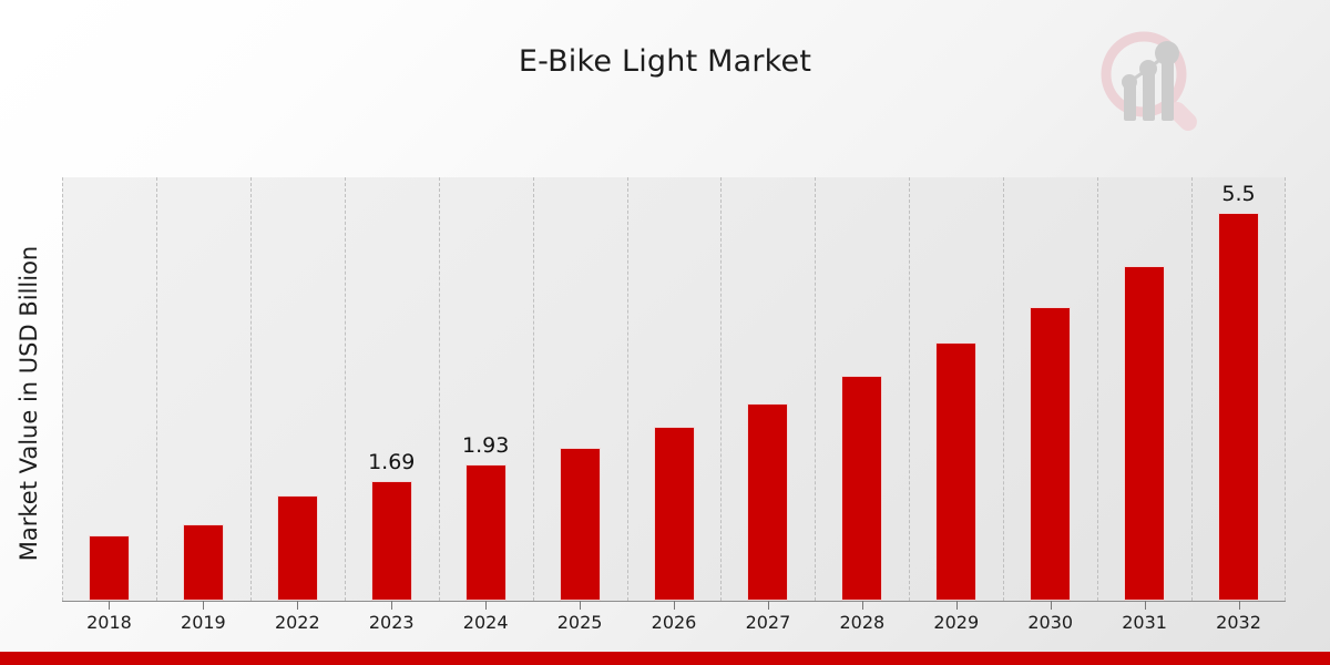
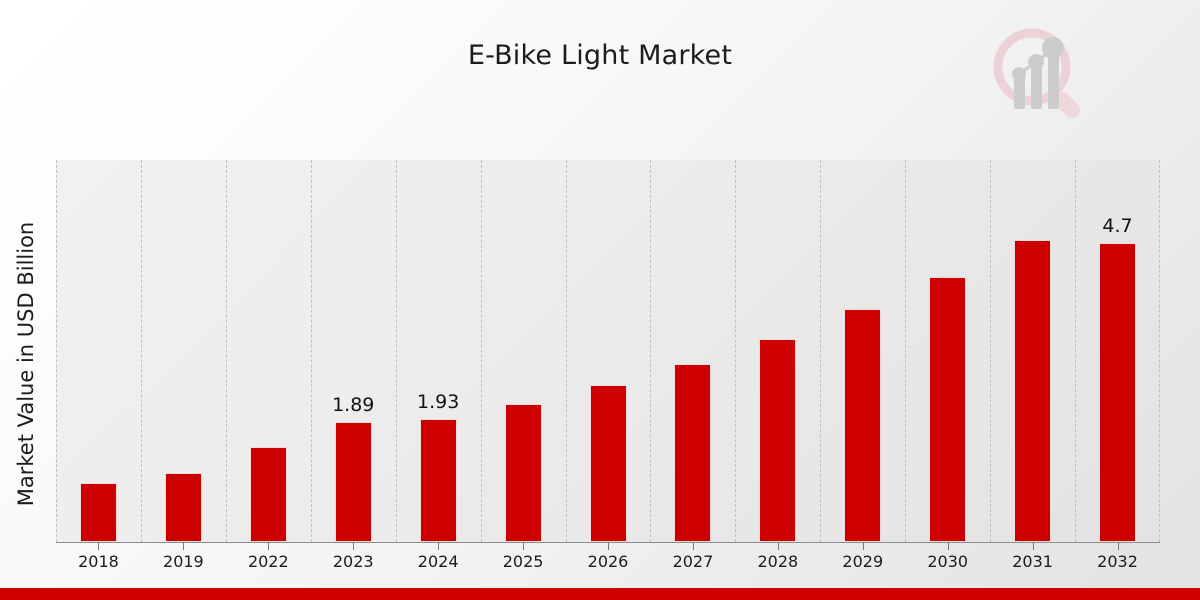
2023: 1.69 -> 1.89
2032: 5.5 -> 4.7
